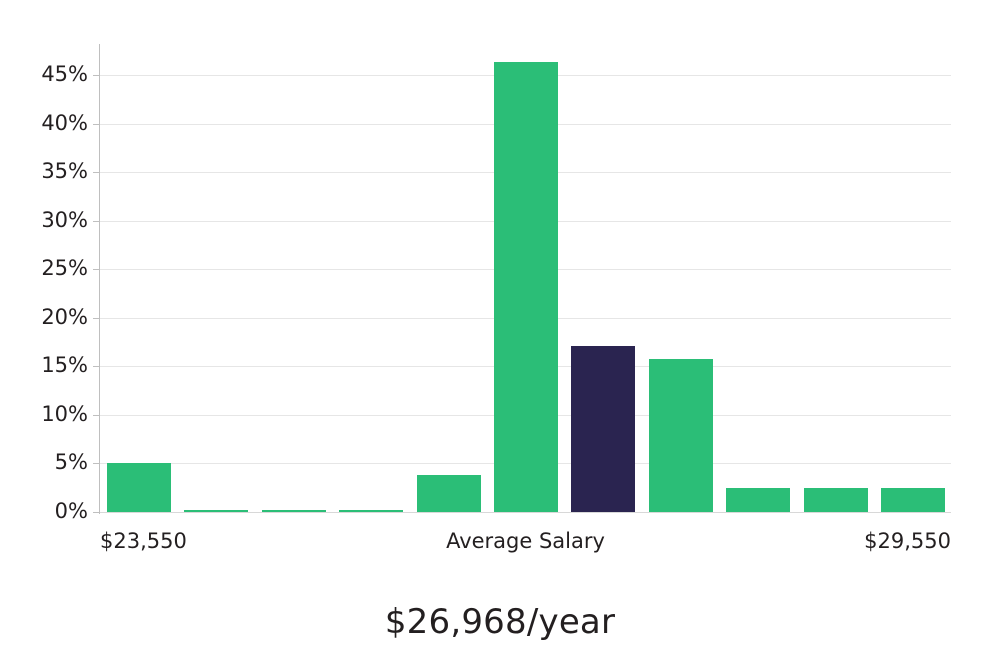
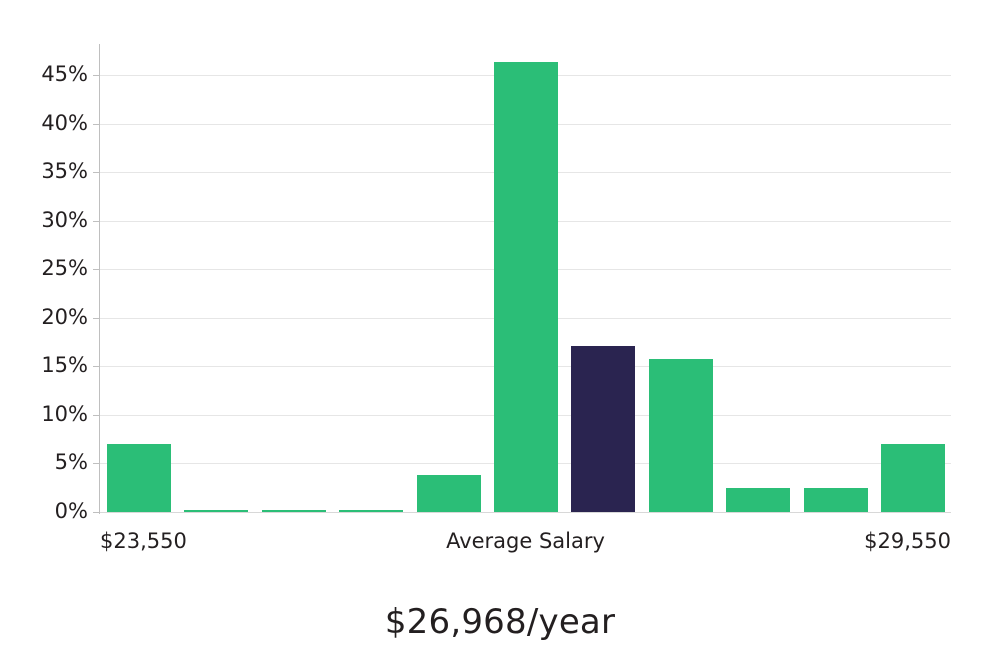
$23,550: 5% -> 7%
$29,550: 2% -> 7%
